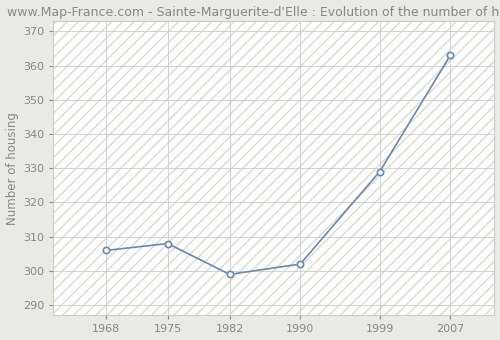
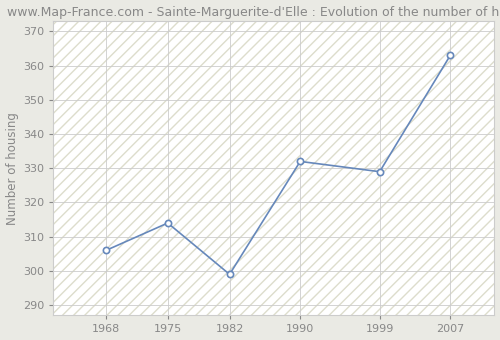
1975: 308 -> 314
1990: 302 -> 332
